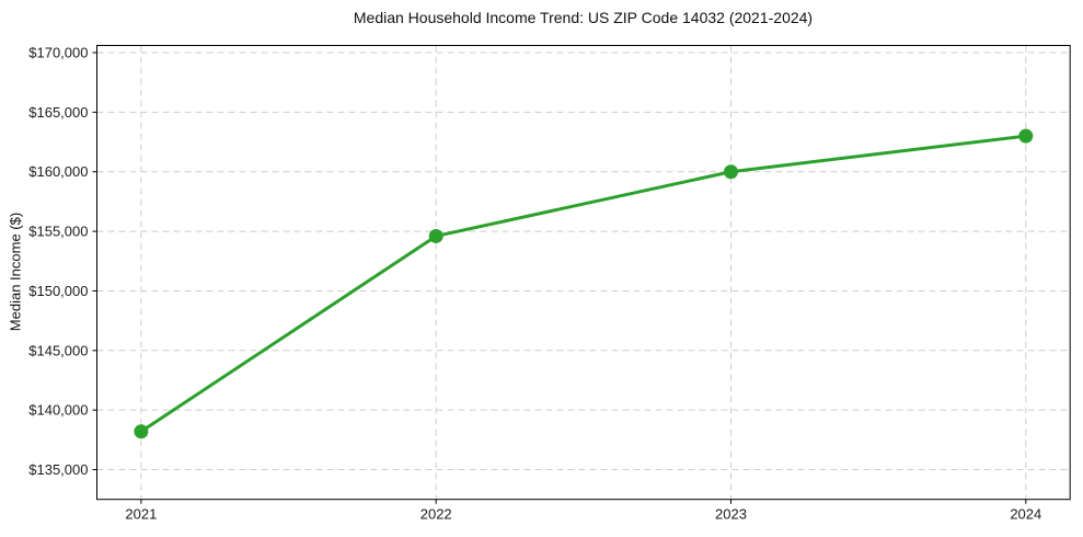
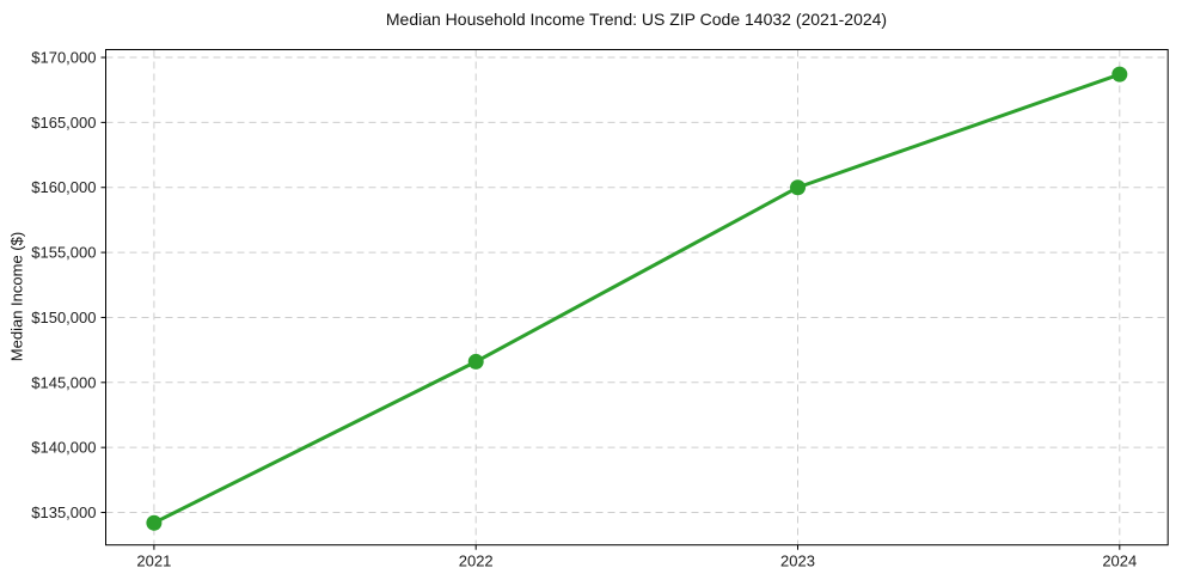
2021: $138200 -> $134200
2022: $154600 -> $146600
2024: $163000 -> $168700
